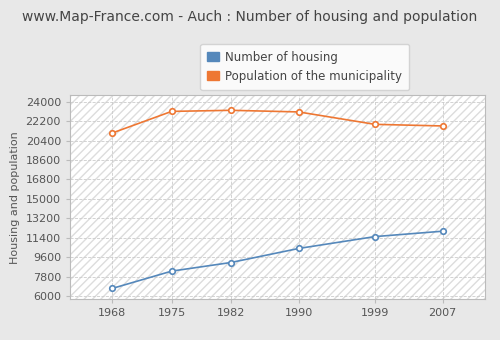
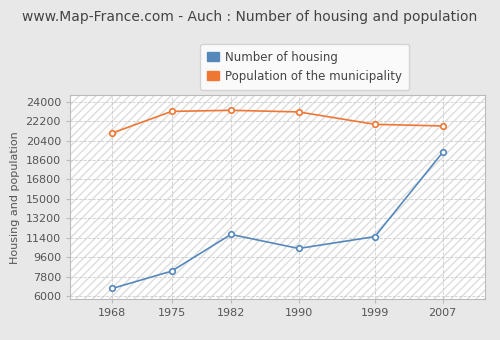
Number of housing/1982: 9100 -> 11700
Number of housing/2007: 12000 -> 19300
